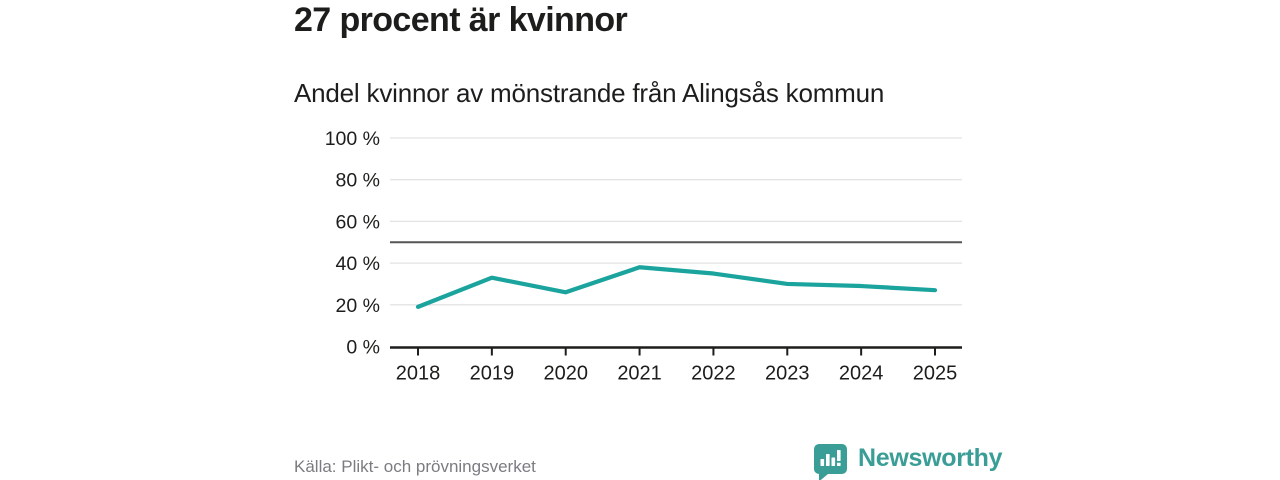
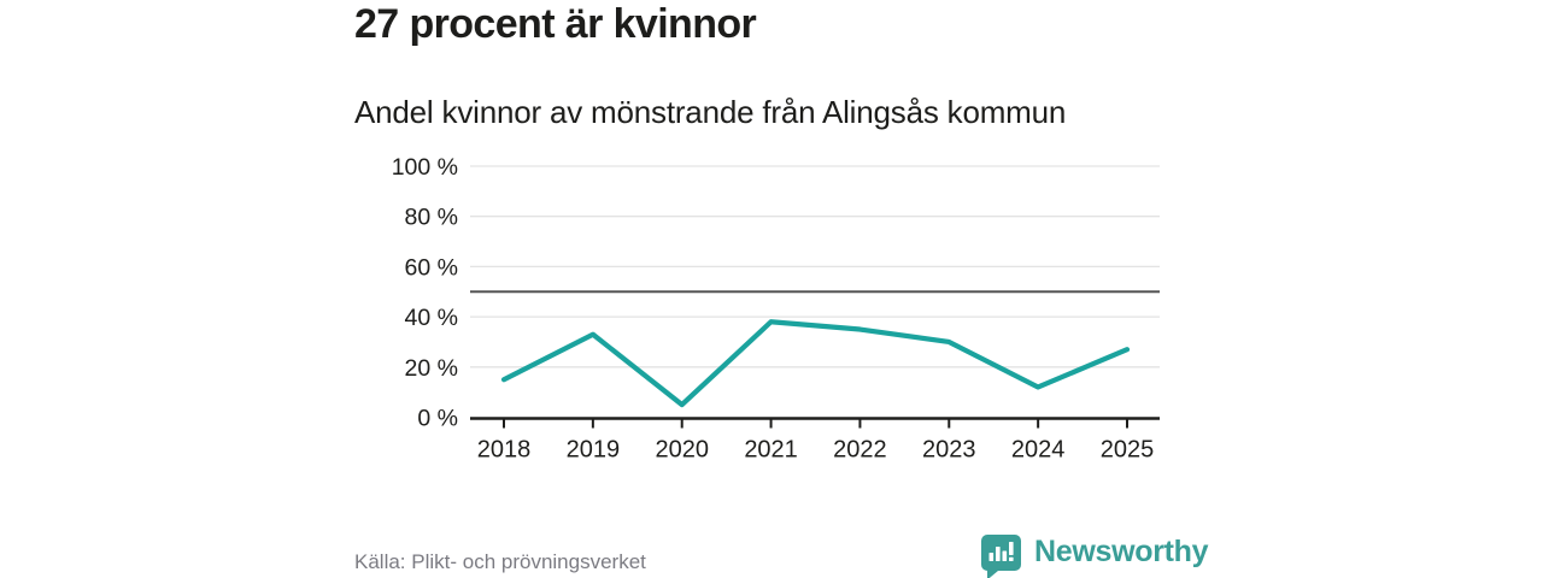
2018: 19% -> 15%
2020: 26% -> 5%
2024: 29% -> 12%
